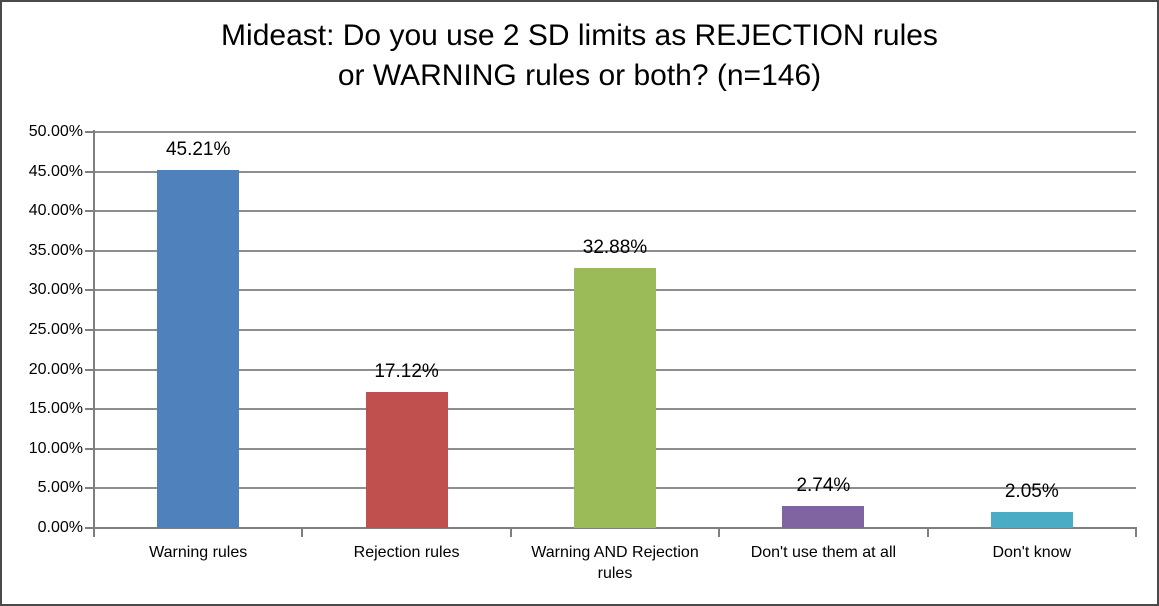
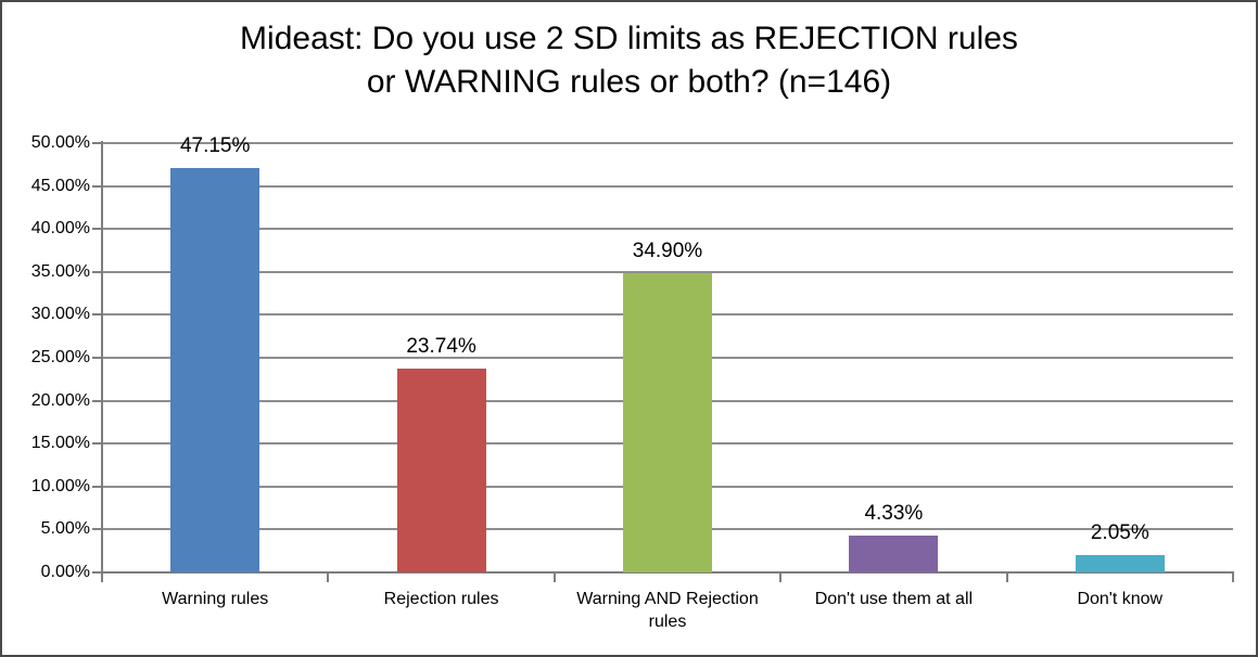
Warning rules: 45.21% -> 47.15%
Rejection rules: 17.12% -> 23.74%
Warning AND Rejection rules: 32.88% -> 34.90%
Don't use them at all: 2.74% -> 4.33%
